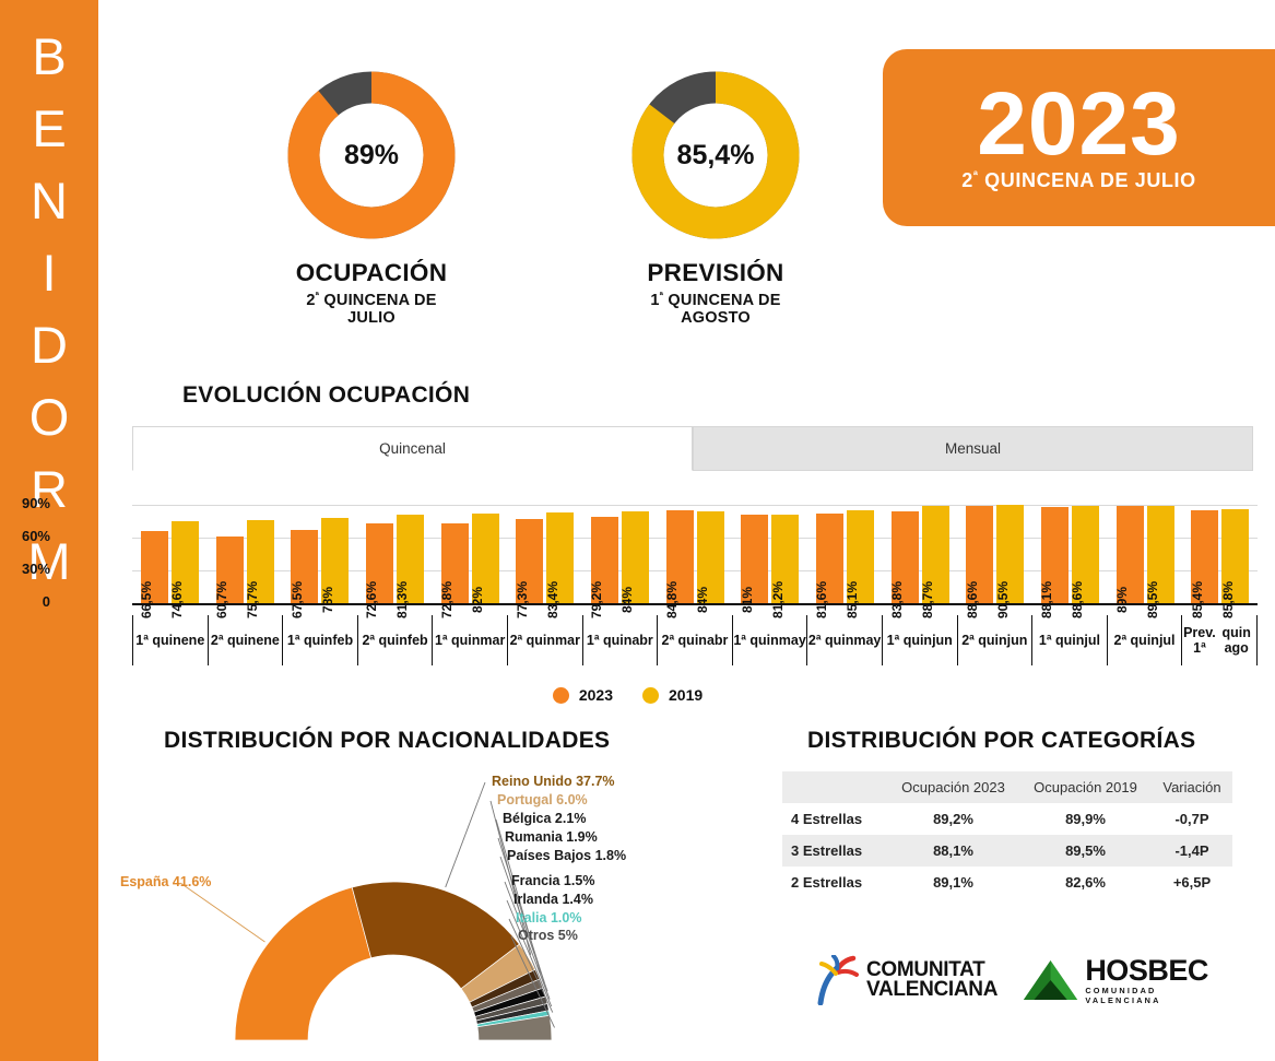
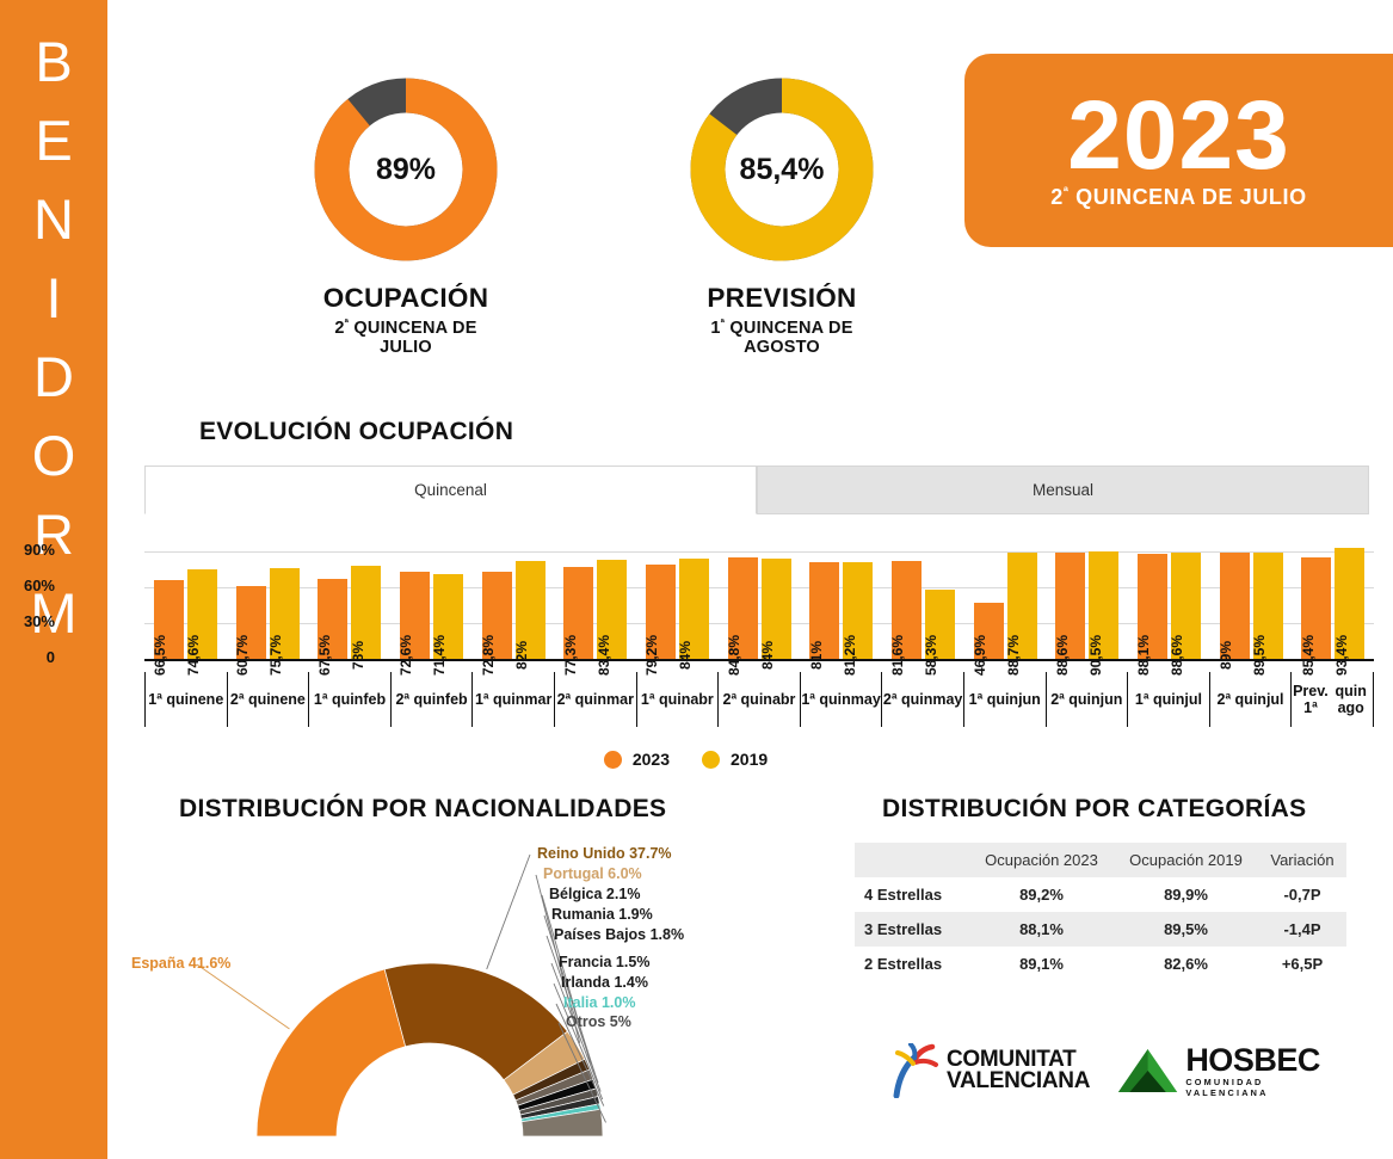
2019/2ª quin feb: 81,3% -> 71,4%
2019/2ª quin may: 85,1% -> 58,3%
2023/1ª quin jun: 83,8% -> 46,9%
2019/Prev. 1ª quin ago: 85,8% -> 93,4%
